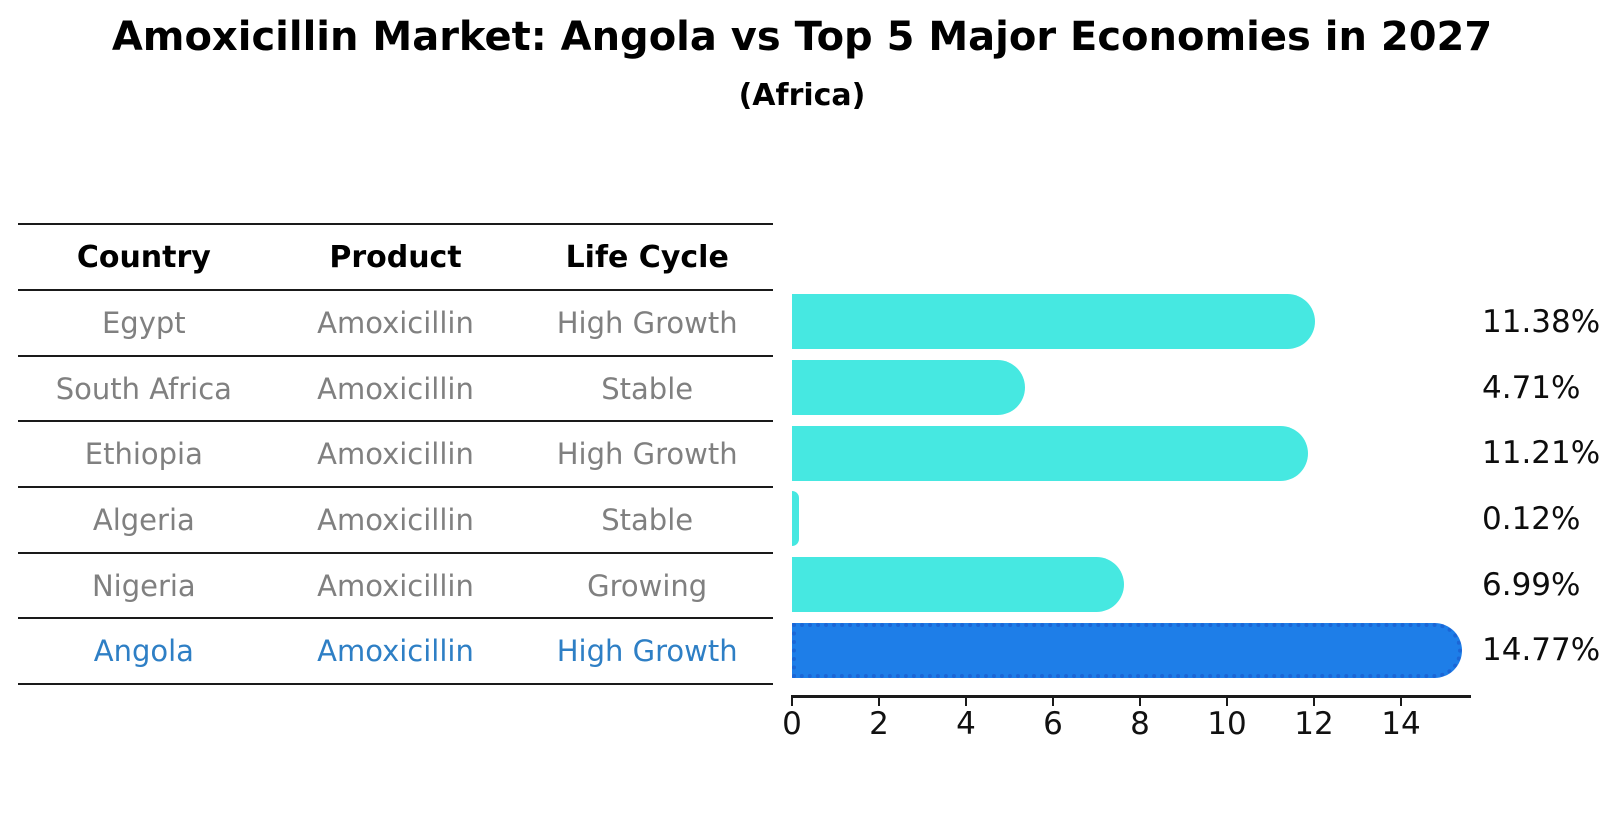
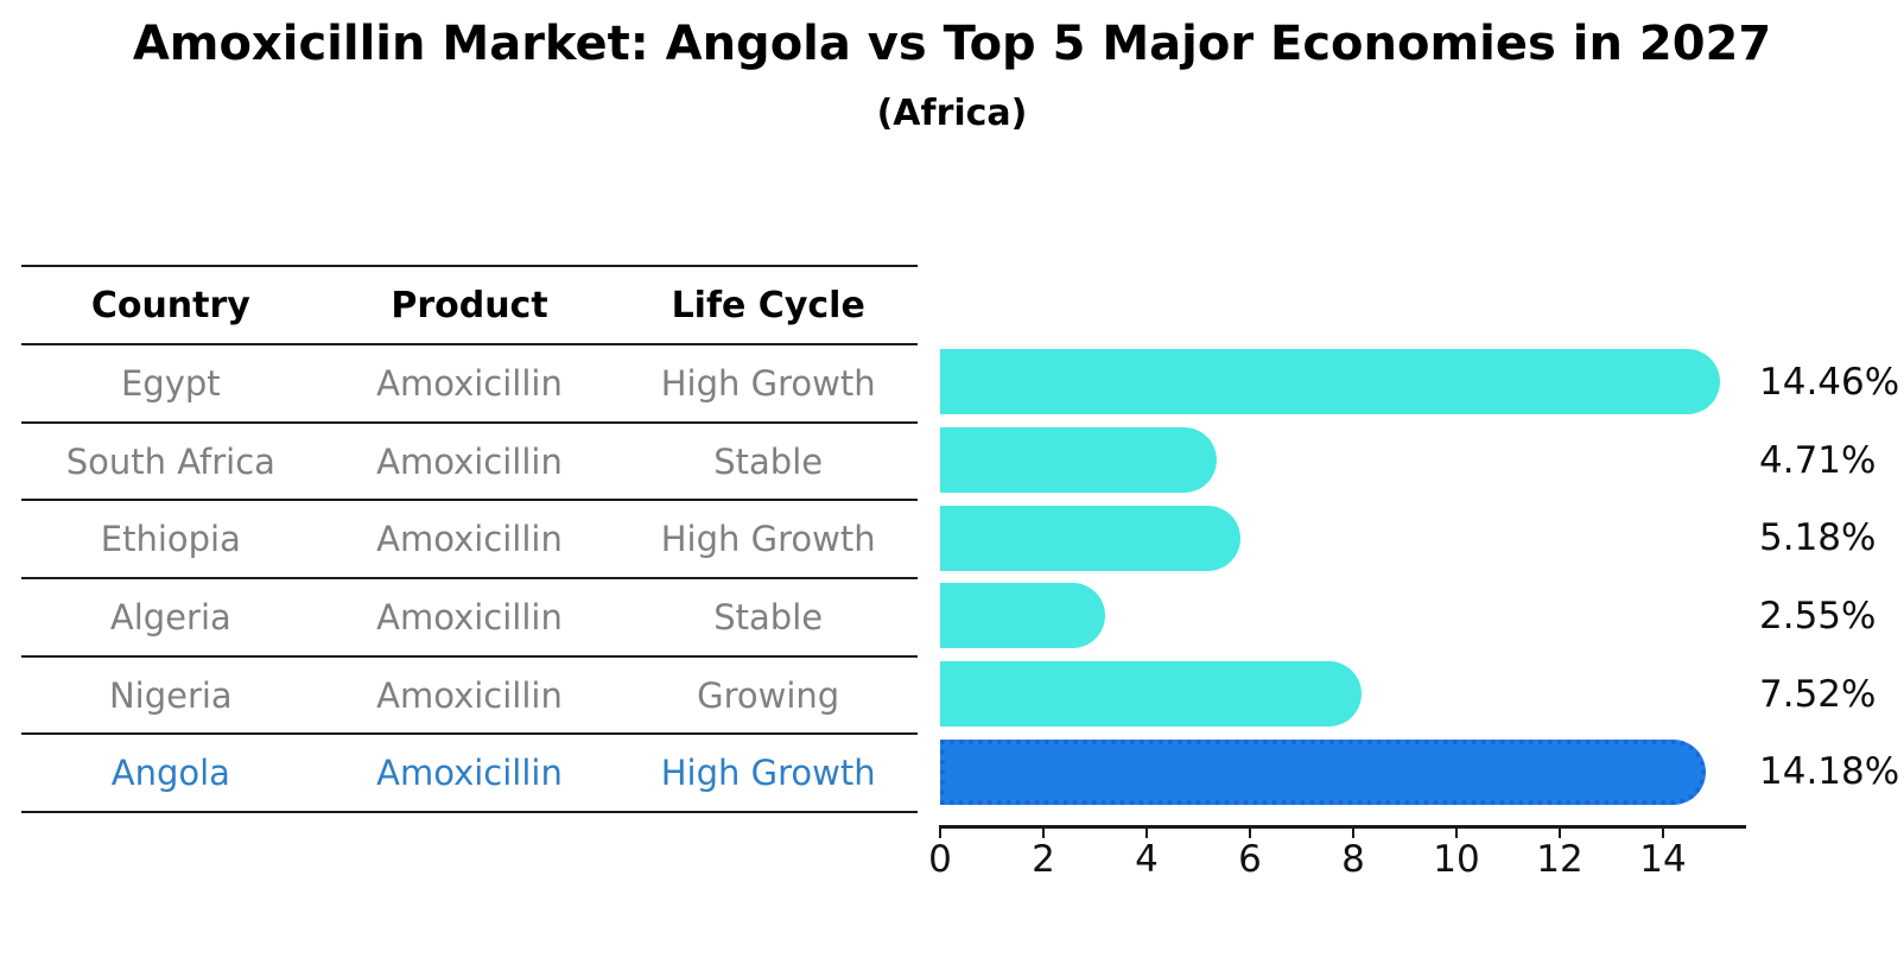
Egypt: 11.38% -> 14.46%
Ethiopia: 11.21% -> 5.18%
Algeria: 0.12% -> 2.55%
Nigeria: 6.99% -> 7.52%
Angola: 14.77% -> 14.18%
